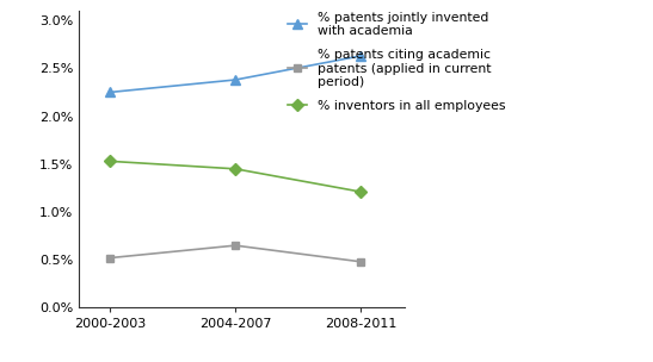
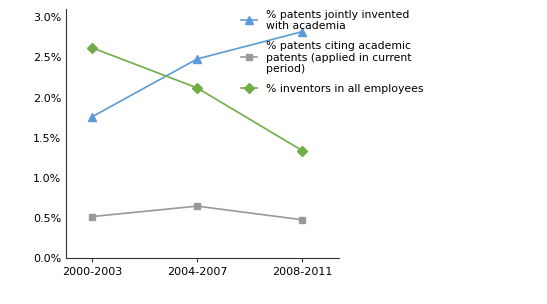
% patents jointly invented with academia/2000-2003: 2.25% -> 1.76%
% inventors in all employees/2000-2003: 1.53% -> 2.62%
% patents jointly invented with academia/2004-2007: 2.38% -> 2.48%
% inventors in all employees/2004-2007: 1.45% -> 2.12%
% patents jointly invented with academia/2008-2011: 2.63% -> 2.82%
% inventors in all employees/2008-2011: 1.21% -> 1.34%
